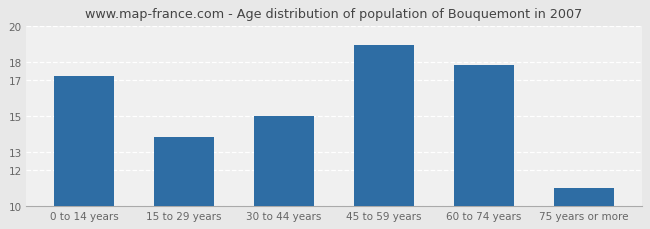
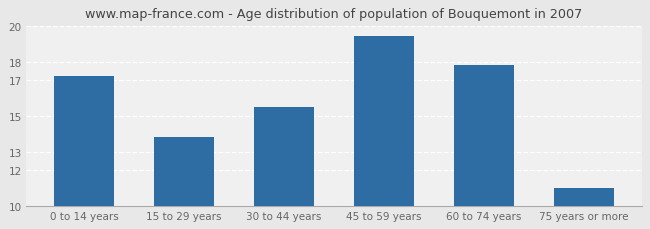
30 to 44 years: 15.0 -> 15.5
45 to 59 years: 18.9 -> 19.4
